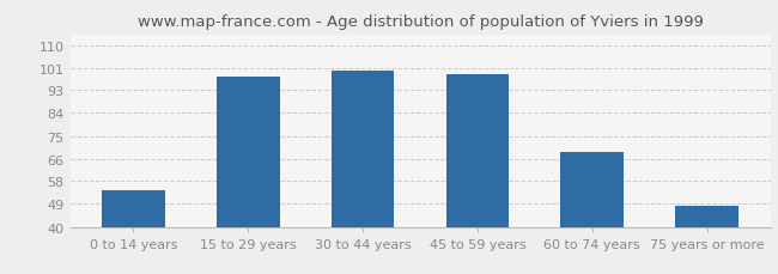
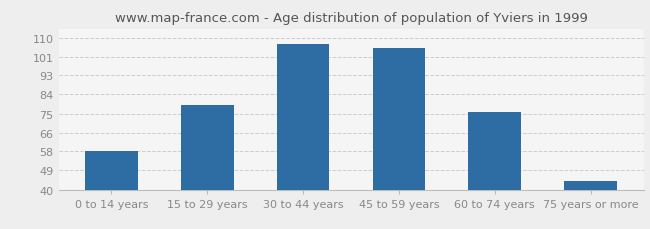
0 to 14 years: 54 -> 58
15 to 29 years: 98 -> 79
30 to 44 years: 100 -> 107
45 to 59 years: 99 -> 105
60 to 74 years: 69 -> 76
75 years or more: 48 -> 44
